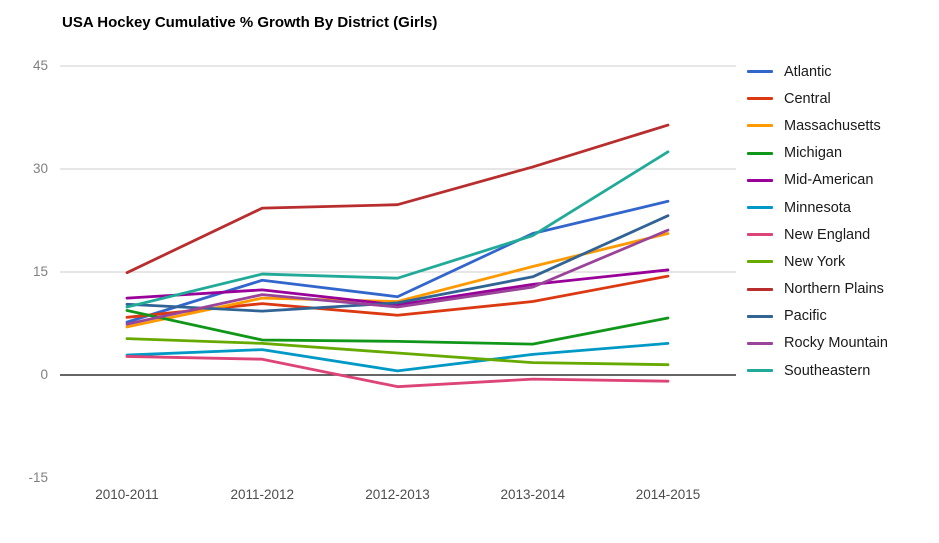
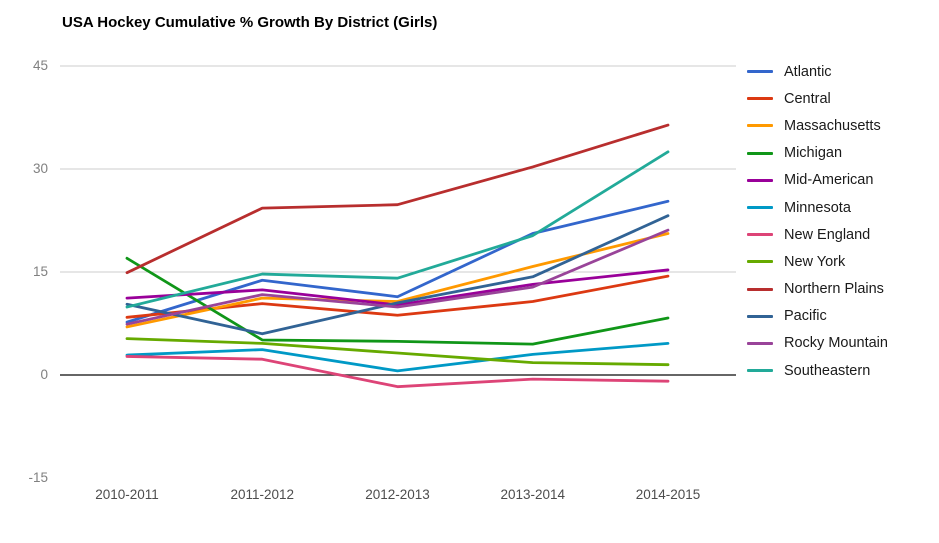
Michigan/2010-2011: 9 -> 17
Pacific/2011-2012: 9 -> 6
